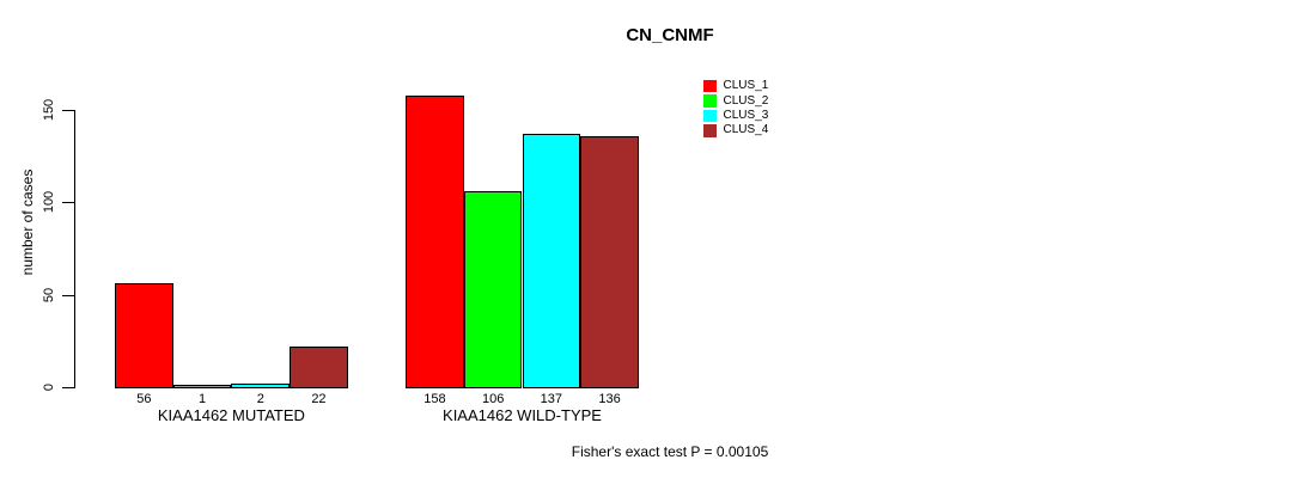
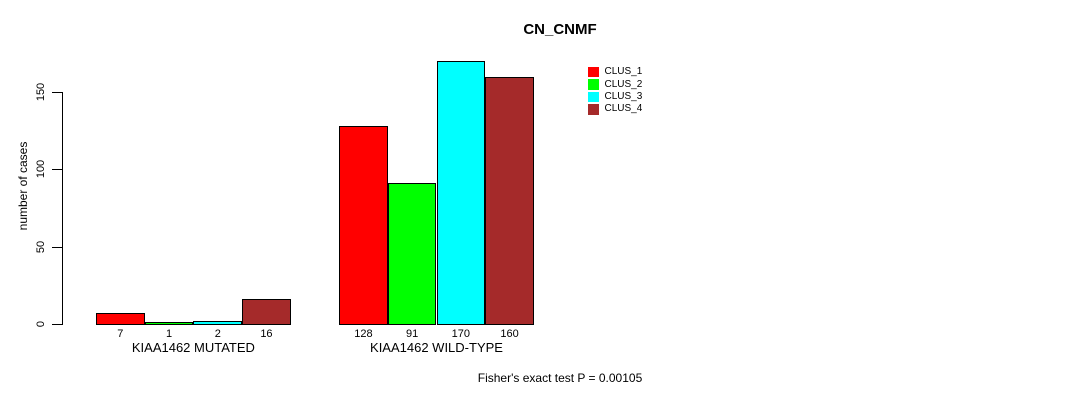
CLUS_1/KIAA1462 MUTATED: 56 -> 7
CLUS_4/KIAA1462 MUTATED: 22 -> 16
CLUS_1/KIAA1462 WILD-TYPE: 158 -> 128
CLUS_2/KIAA1462 WILD-TYPE: 106 -> 91
CLUS_3/KIAA1462 WILD-TYPE: 137 -> 170
CLUS_4/KIAA1462 WILD-TYPE: 136 -> 160
